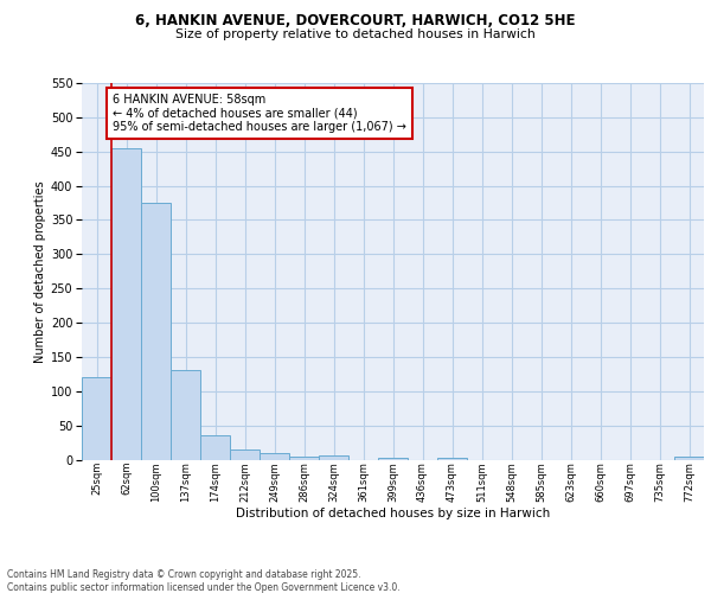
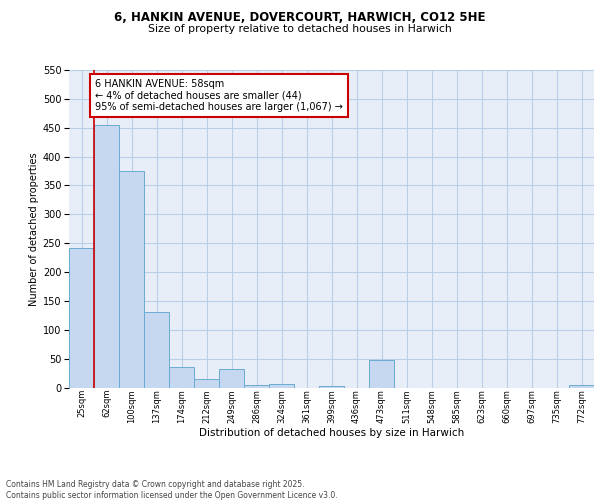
25sqm: 120 -> 242
249sqm: 10 -> 32
473sqm: 3 -> 48
